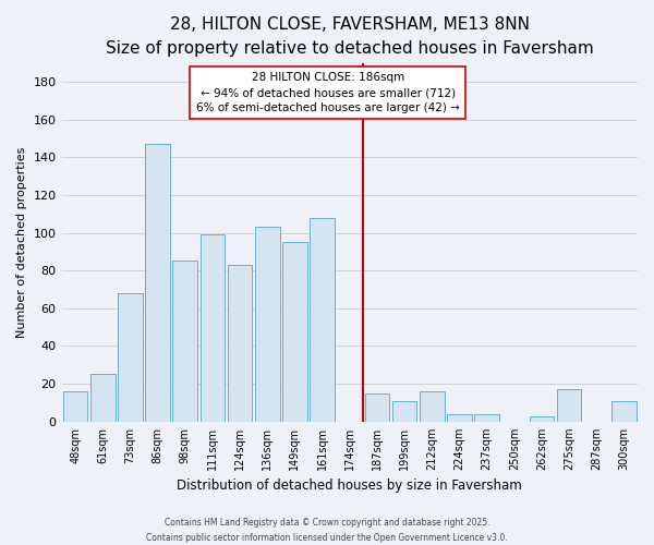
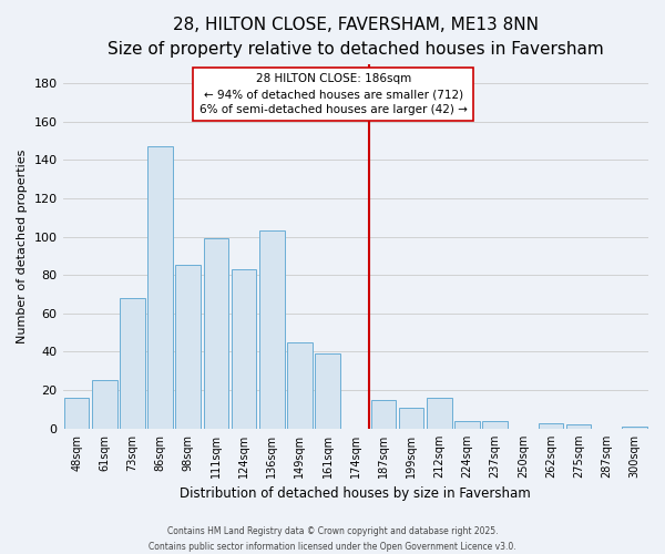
149sqm: 95 -> 45
161sqm: 108 -> 39
275sqm: 17 -> 2
300sqm: 11 -> 1
